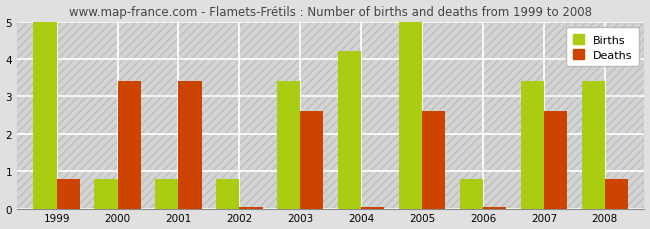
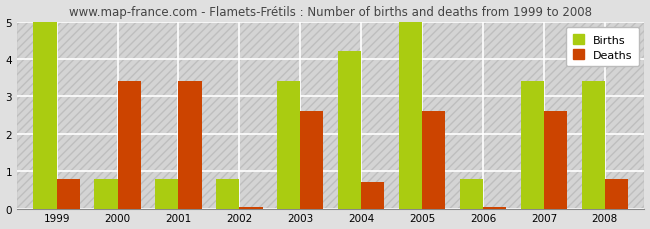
Deaths/2004: 0.05 -> 0.70
